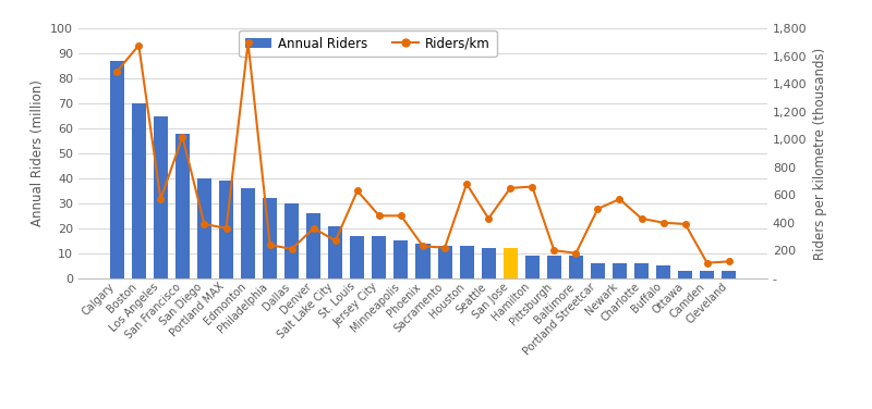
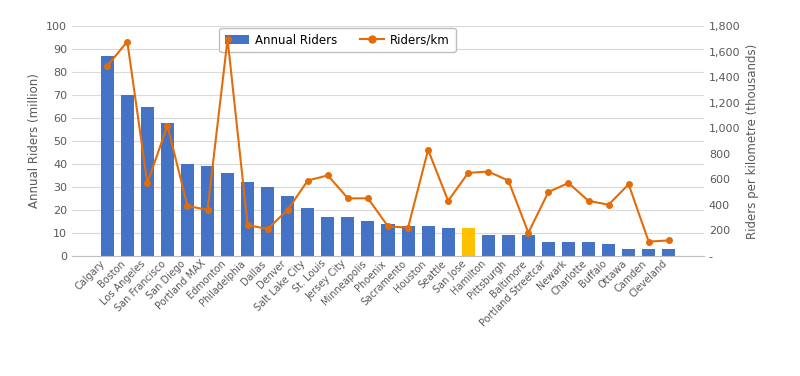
Riders/km/Salt Lake City: 270 -> 590
Riders/km/Houston: 680 -> 830
Riders/km/Pittsburgh: 200 -> 590
Riders/km/Ottawa: 390 -> 560
